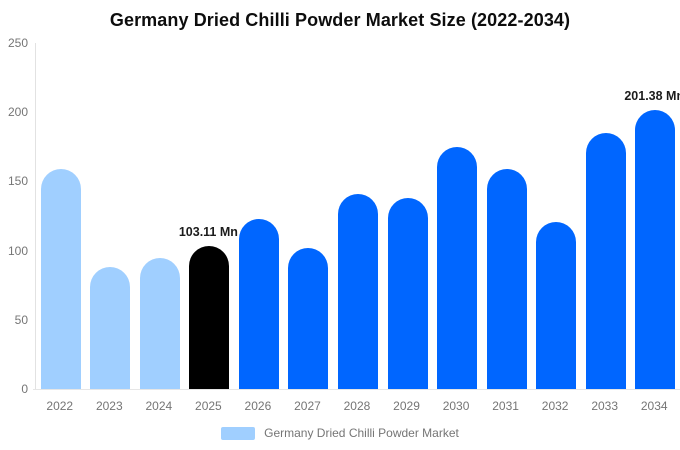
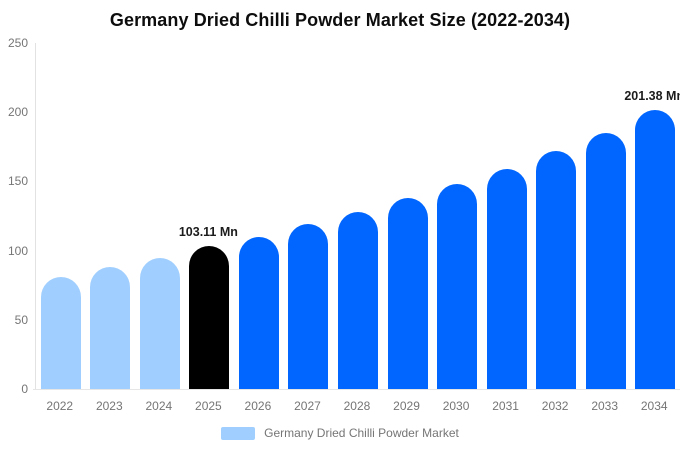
2022: 159 -> 81
2026: 123 -> 110
2027: 102 -> 119
2028: 141 -> 128
2030: 175 -> 148
2032: 121 -> 172
